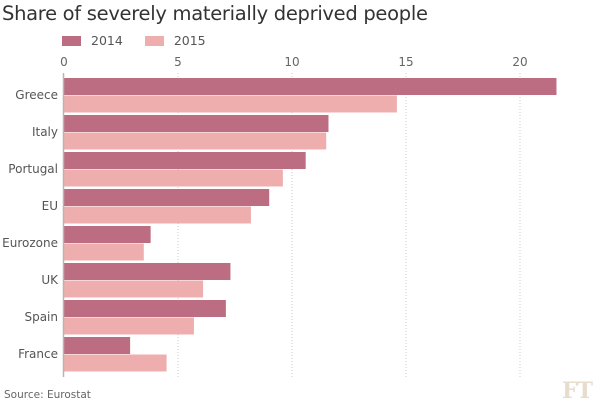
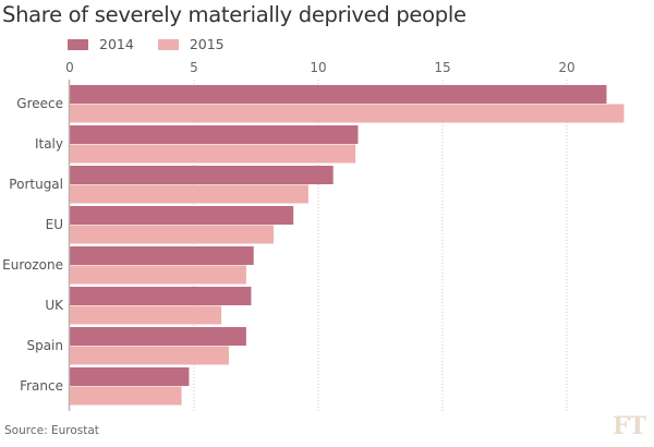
2015/Greece: 14.6 -> 22.3
2014/Eurozone: 3.8 -> 7.4
2015/Eurozone: 3.5 -> 7.1
2015/Spain: 5.7 -> 6.4
2014/France: 2.9 -> 4.8
